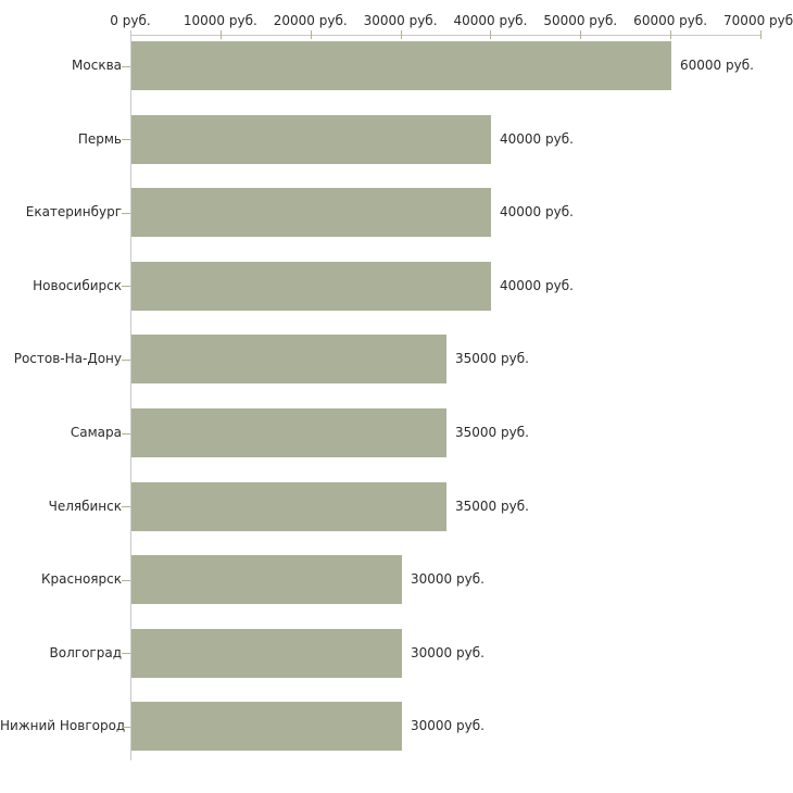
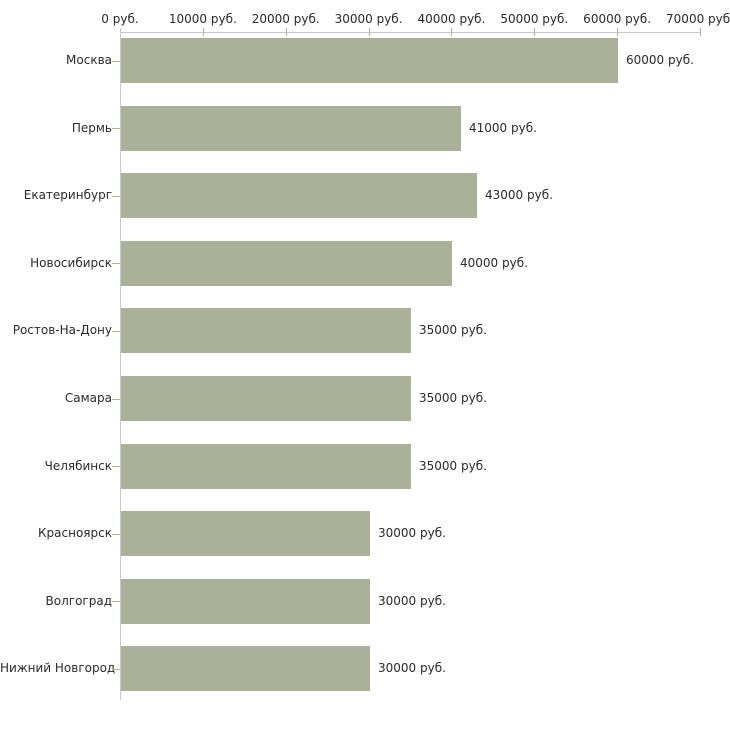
Пермь: 40000 -> 41000
Екатеринбург: 40000 -> 43000
